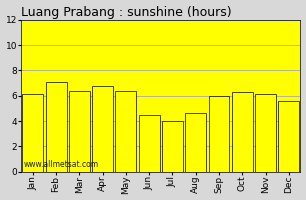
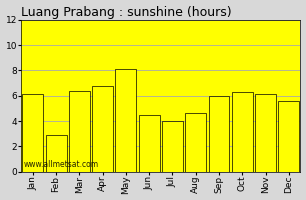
Feb: 7.1 -> 2.9
May: 6.4 -> 8.1
